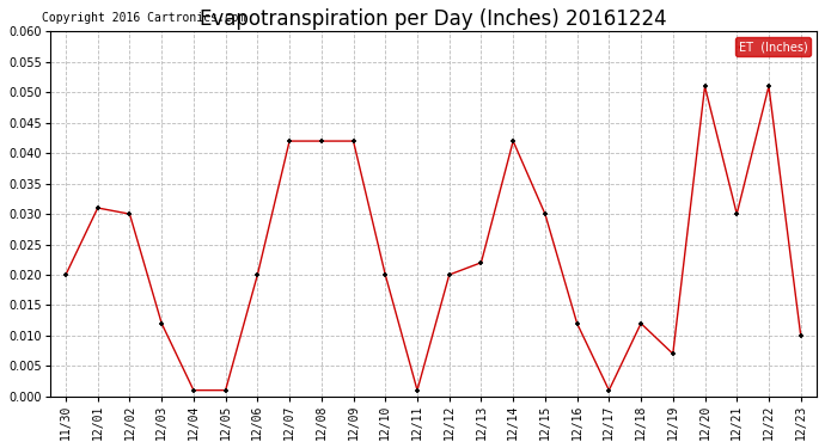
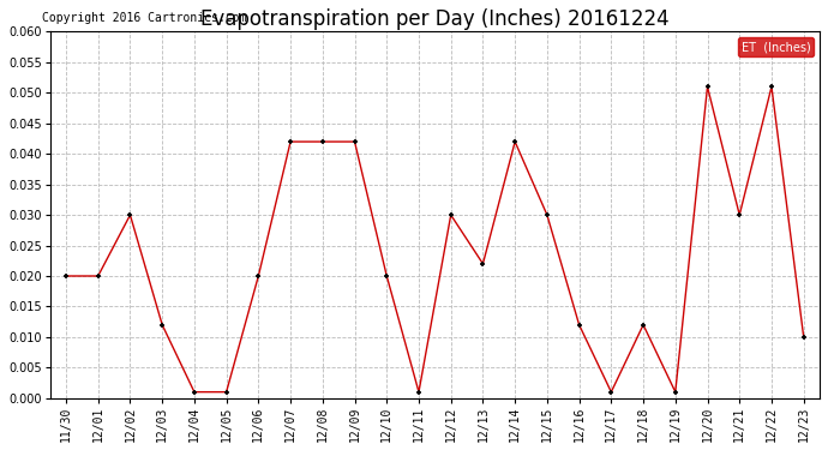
12/01: 0.031 -> 0.020
12/12: 0.020 -> 0.030
12/19: 0.007 -> 0.001
